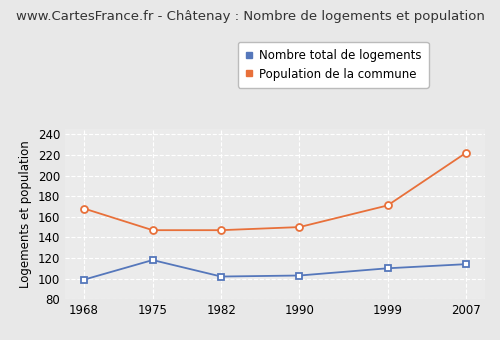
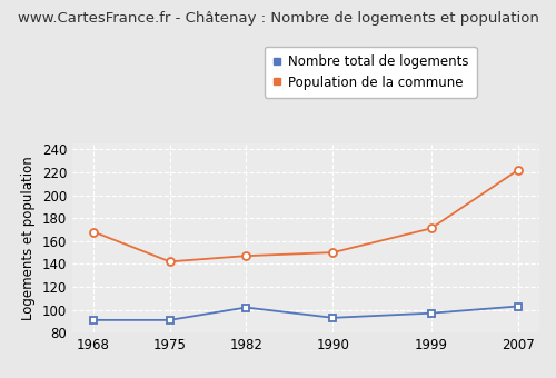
Nombre total de logements/1968: 99 -> 91
Nombre total de logements/1975: 118 -> 91
Population de la commune/1975: 147 -> 142
Nombre total de logements/1990: 103 -> 93
Nombre total de logements/1999: 110 -> 97
Nombre total de logements/2007: 114 -> 103
